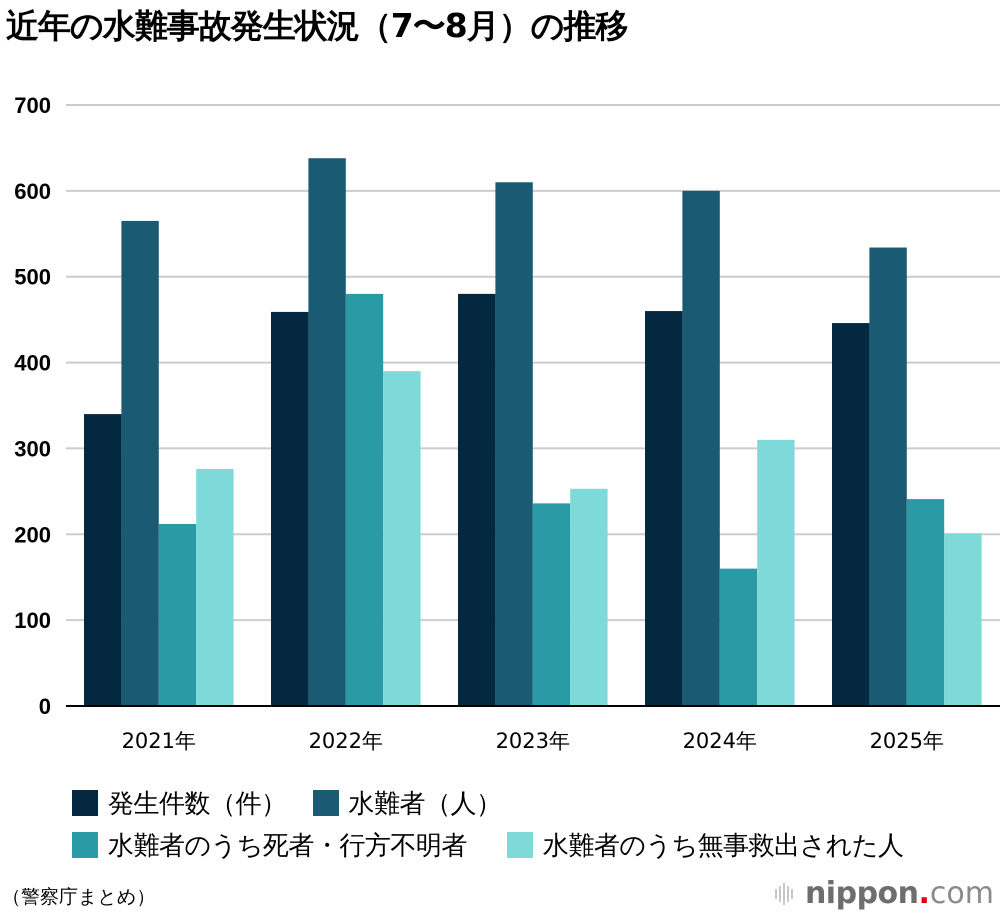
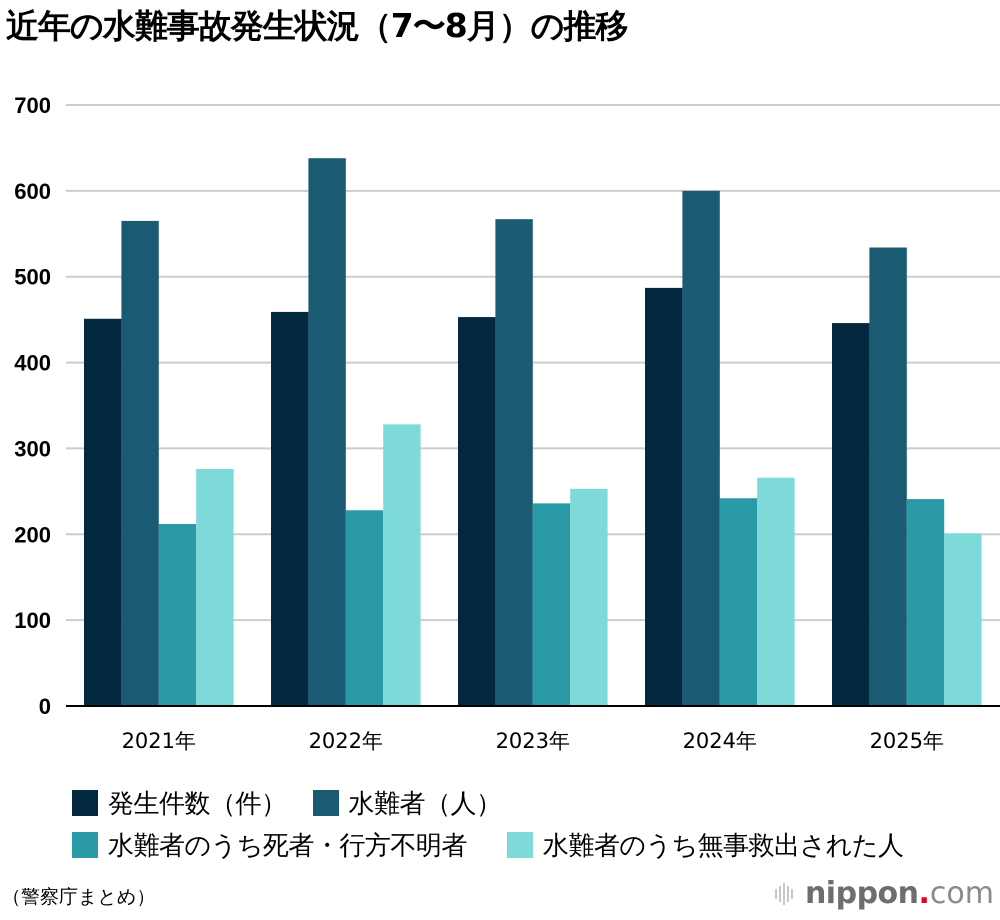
発生件数（件）/2021年: 340 -> 450
水難者のうち死者・行方不明者/2022年: 480 -> 230
水難者のうち無事救出された人/2022年: 390 -> 330
発生件数（件）/2023年: 480 -> 450
水難者（人）/2023年: 610 -> 570
発生件数（件）/2024年: 460 -> 490
水難者のうち死者・行方不明者/2024年: 160 -> 240
水難者のうち無事救出された人/2024年: 310 -> 270
